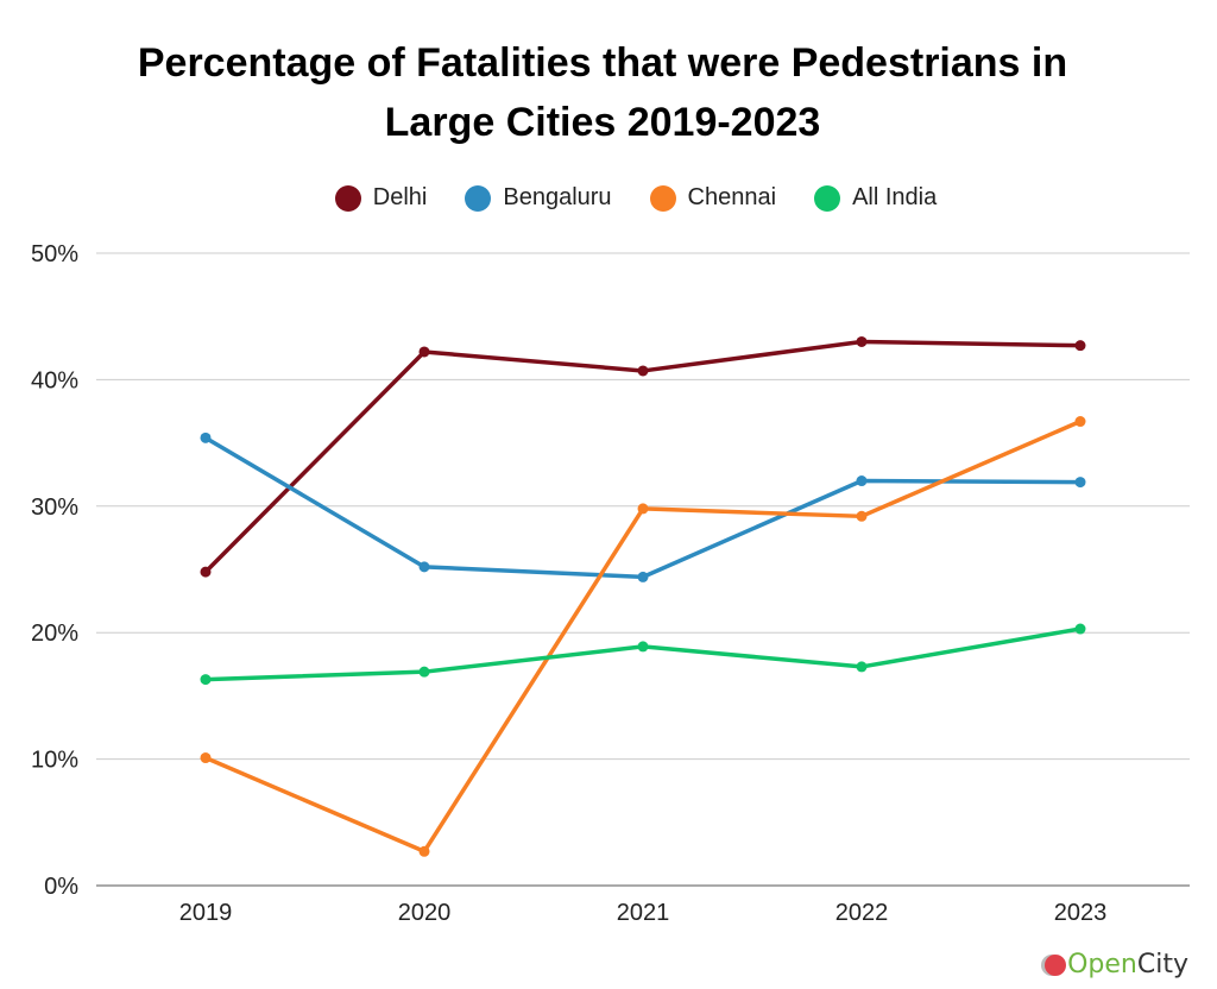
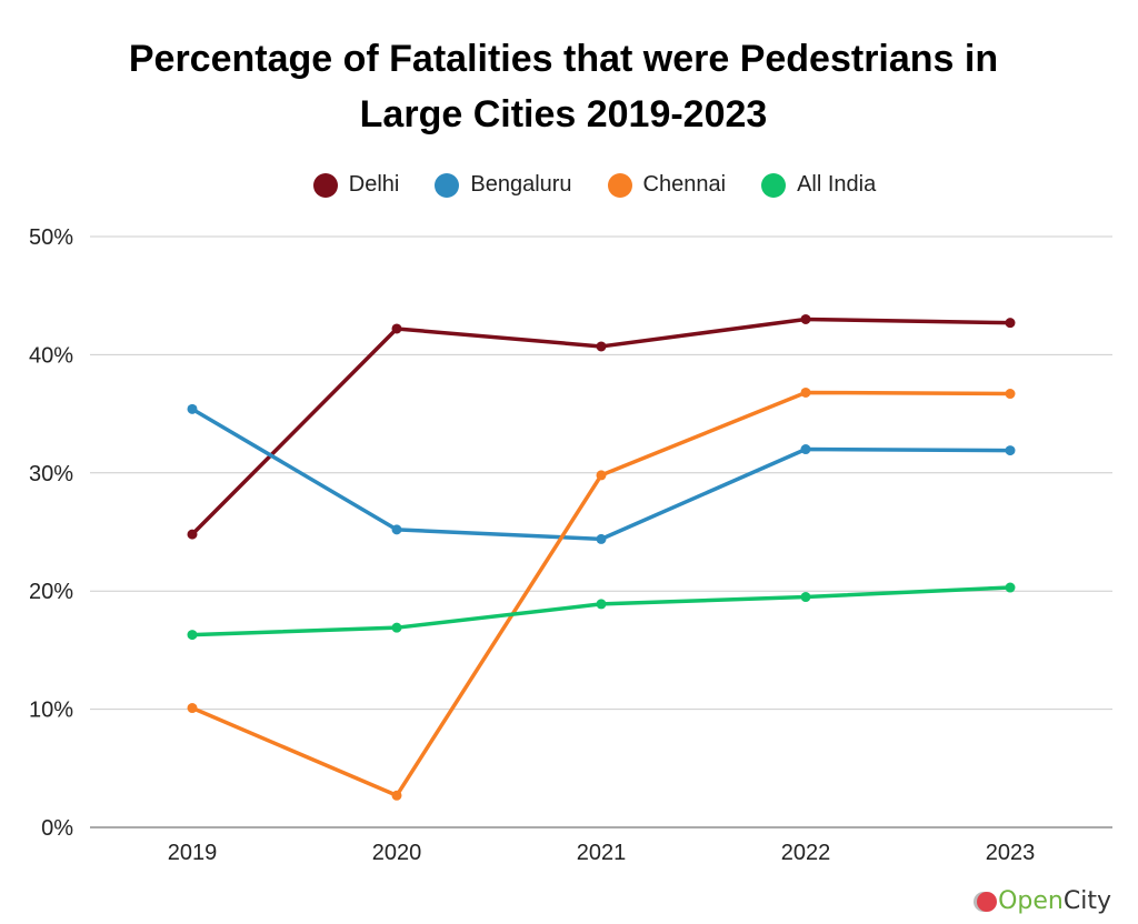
Chennai/2022: 29.2% -> 36.8%
All India/2022: 17.3% -> 19.5%
